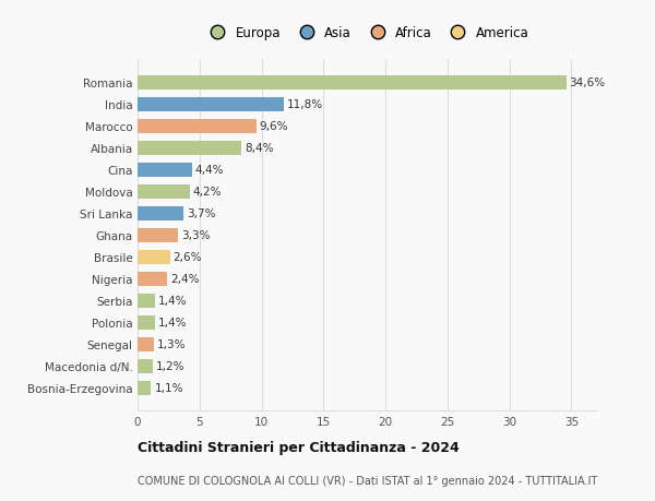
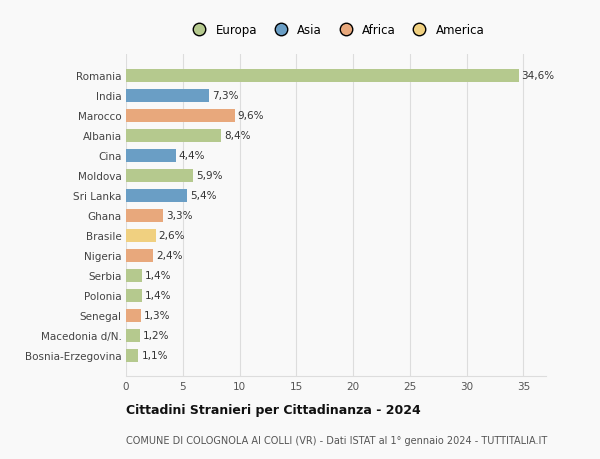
India: 11,8% -> 7,3%
Moldova: 4,2% -> 5,9%
Sri Lanka: 3,7% -> 5,4%
